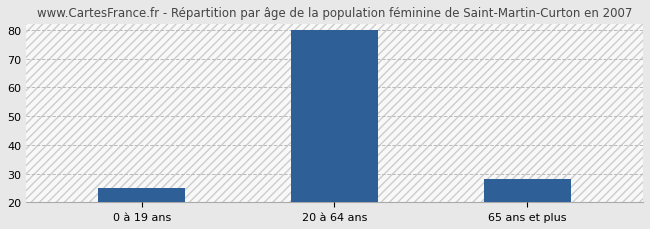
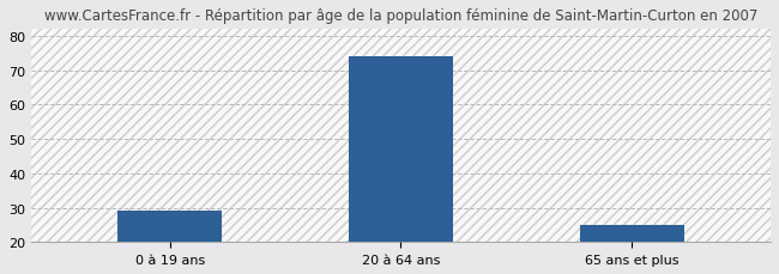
0 à 19 ans: 25 -> 29
20 à 64 ans: 80 -> 74
65 ans et plus: 28 -> 25
